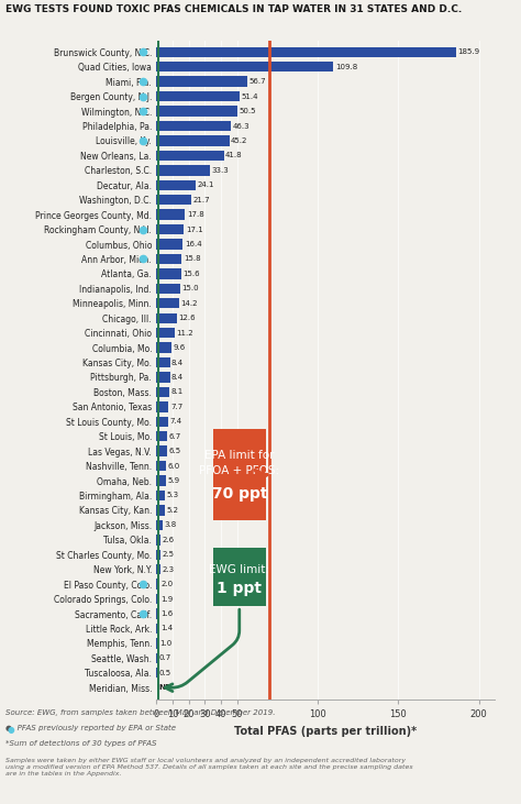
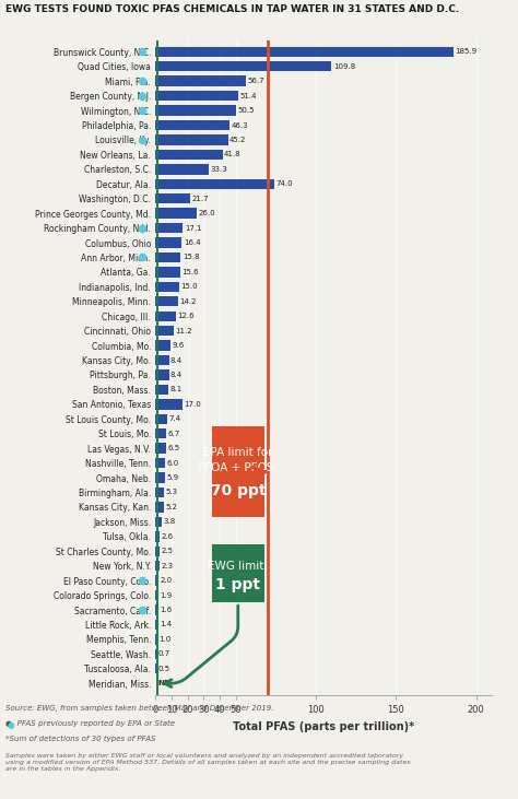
Decatur, Ala.: 24 -> 74
Prince Georges County, Md.: 18 -> 26
San Antonio, Texas: 8 -> 17
